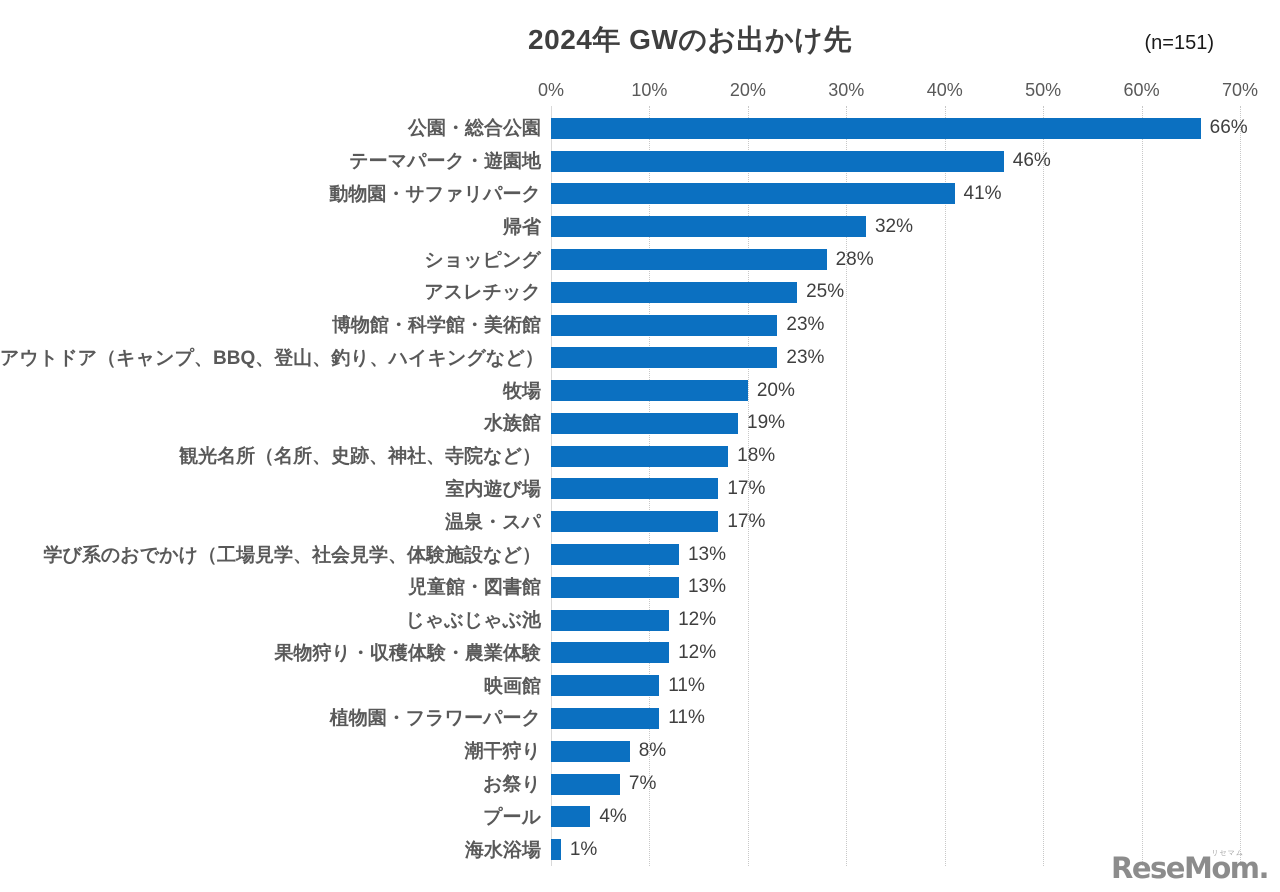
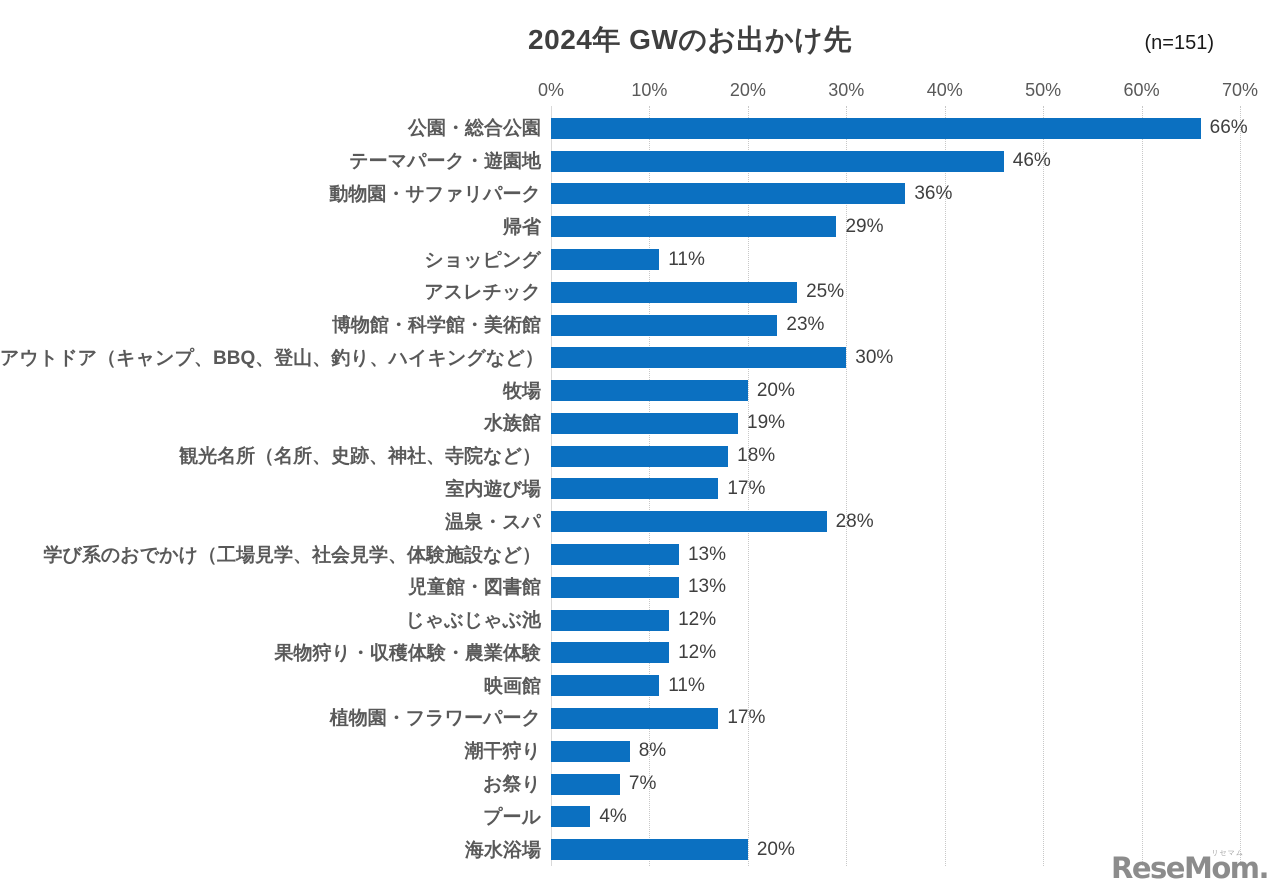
動物園・サファリパーク: 41% -> 36%
帰省: 32% -> 29%
ショッピング: 28% -> 11%
アウトドア（キャンプ、BBQ、登山、釣り、ハイキングなど）: 23% -> 30%
温泉・スパ: 17% -> 28%
植物園・フラワーパーク: 11% -> 17%
海水浴場: 1% -> 20%
